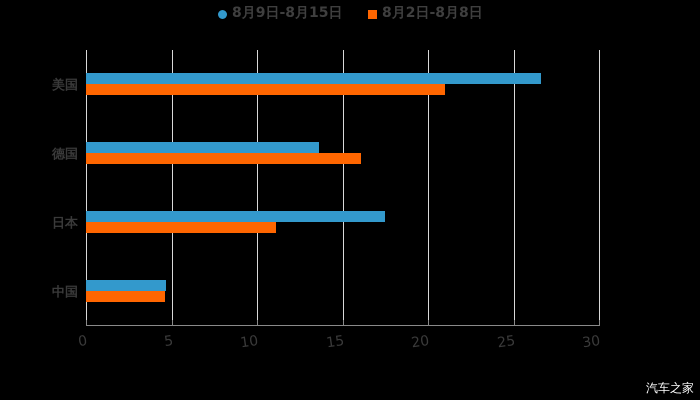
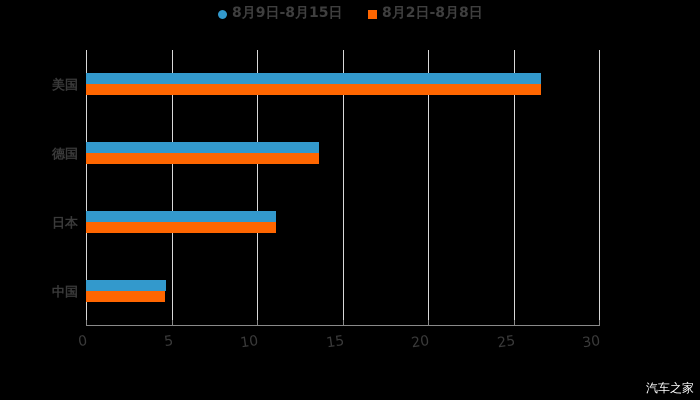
8月2日-8月8日/美国: 21.0 -> 26.6
8月2日-8月8日/德国: 16.1 -> 13.6
8月9日-8月15日/日本: 17.5 -> 11.1
